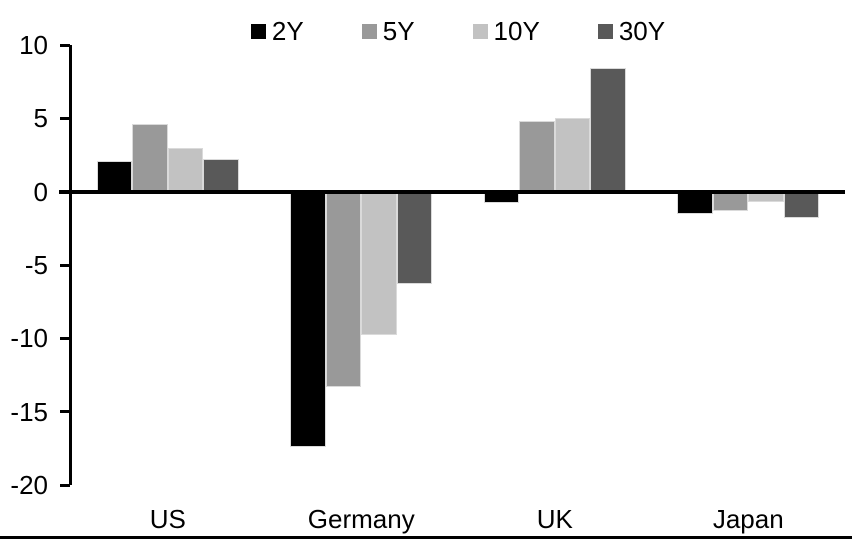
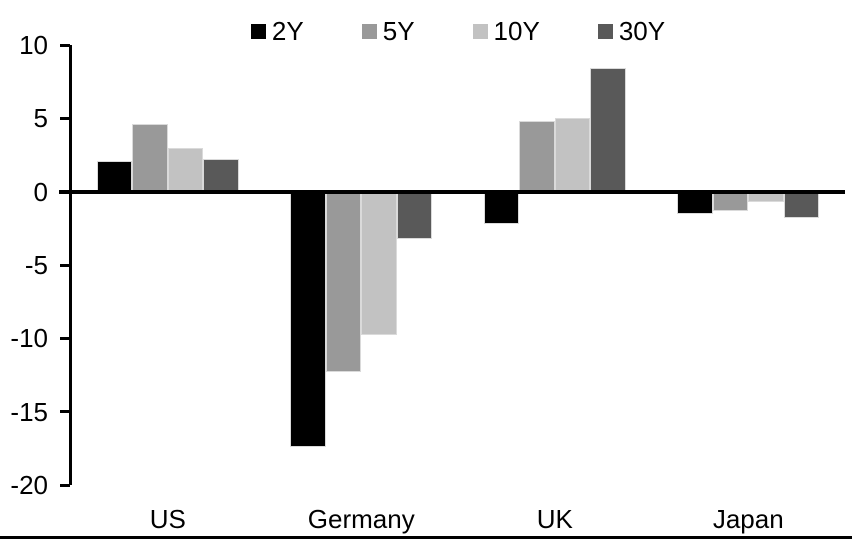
5Y/Germany: -13.3 -> -12.3
30Y/Germany: -6.3 -> -3.2
2Y/UK: -0.8 -> -2.2
